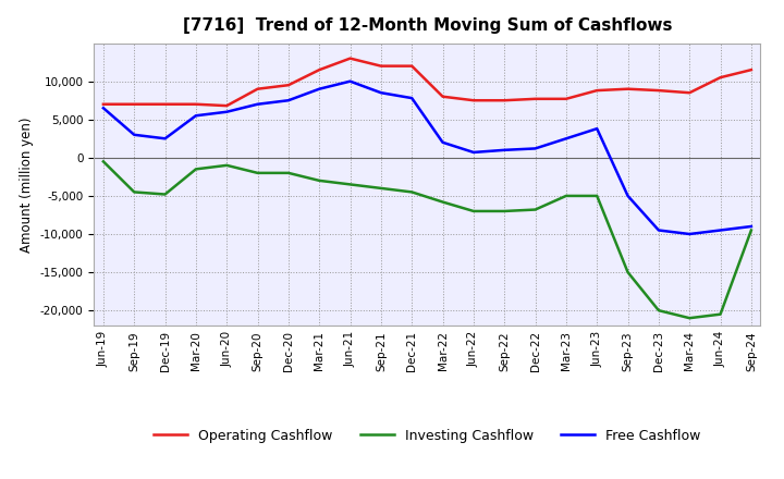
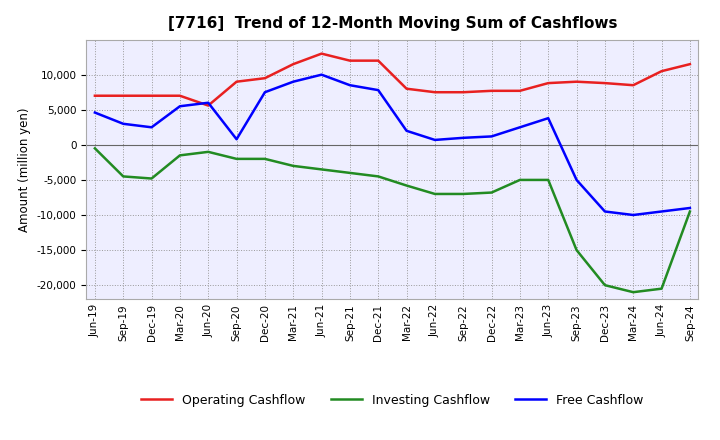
Free Cashflow/Jun-19: 6,500 -> 4,600
Operating Cashflow/Jun-20: 6,800 -> 5,600
Free Cashflow/Sep-20: 7,000 -> 800
